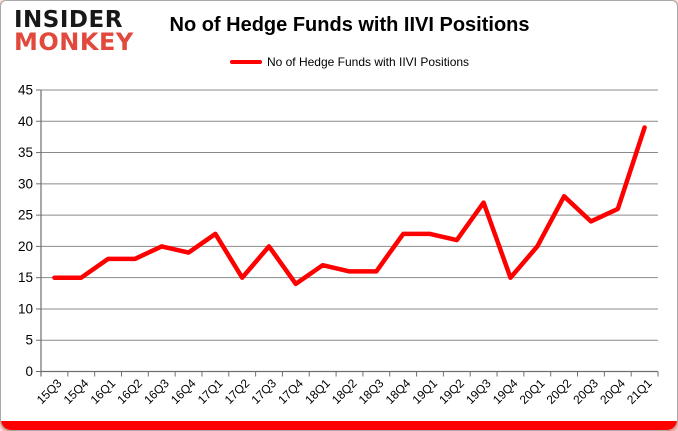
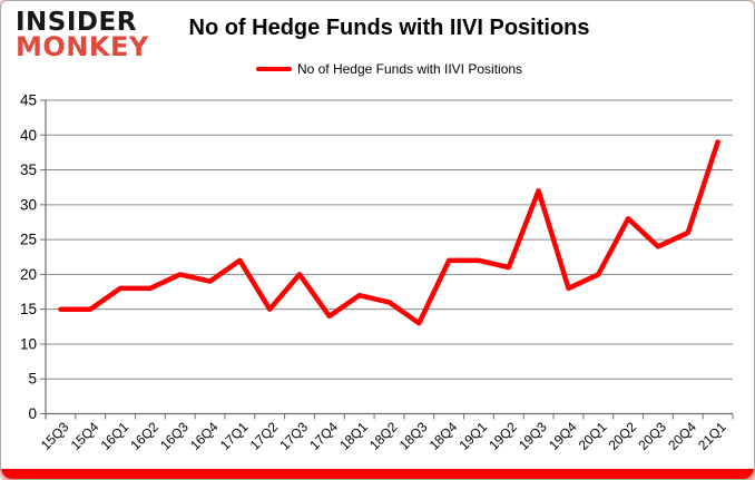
18Q3: 16 -> 13
19Q3: 27 -> 32
19Q4: 15 -> 18
